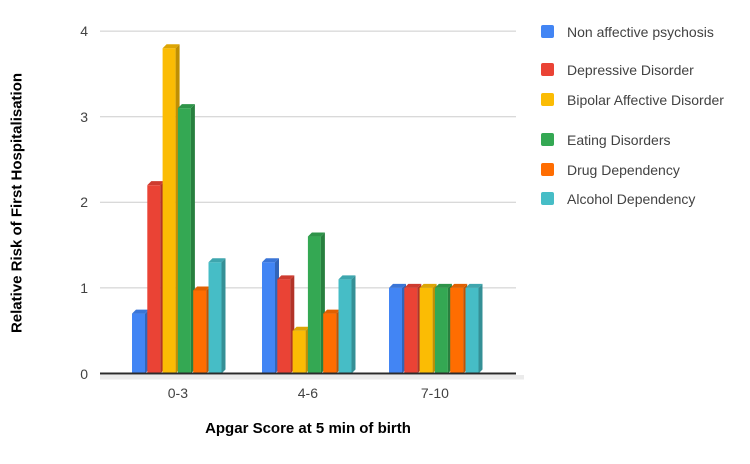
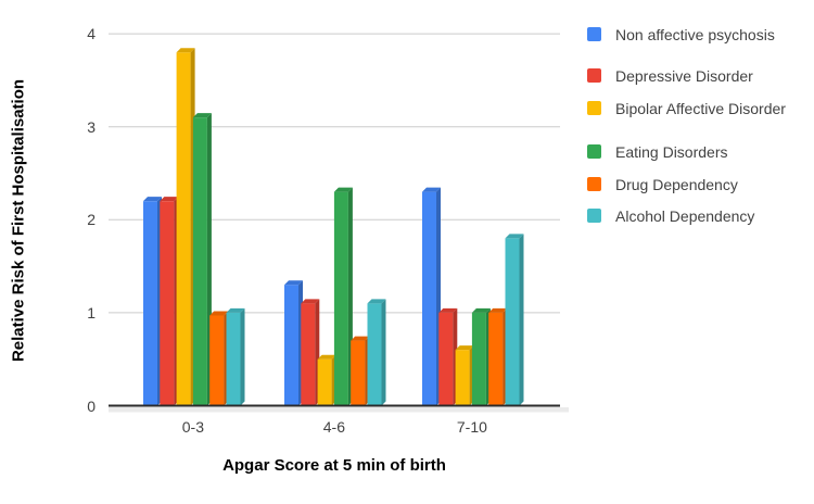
Non affective psychosis/0-3: 0.7 -> 2.2
Alcohol Dependency/0-3: 1.3 -> 1.0
Eating Disorders/4-6: 1.6 -> 2.3
Non affective psychosis/7-10: 1.0 -> 2.3
Bipolar Affective Disorder/7-10: 1.0 -> 0.6
Alcohol Dependency/7-10: 1.0 -> 1.8
